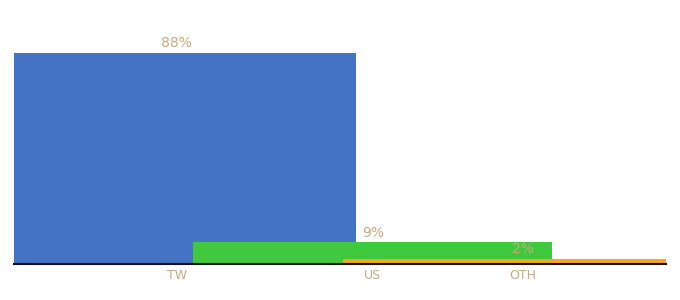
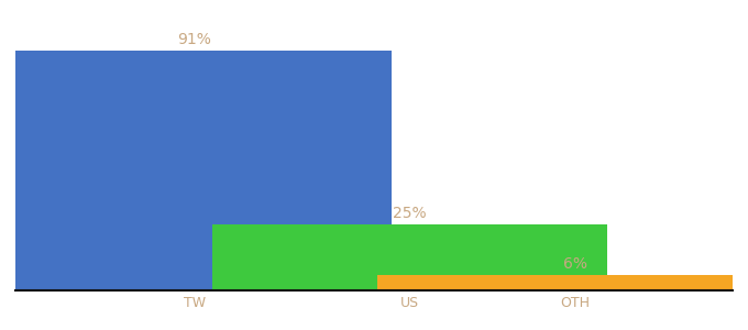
TW: 88% -> 91%
US: 9% -> 25%
OTH: 2% -> 6%
